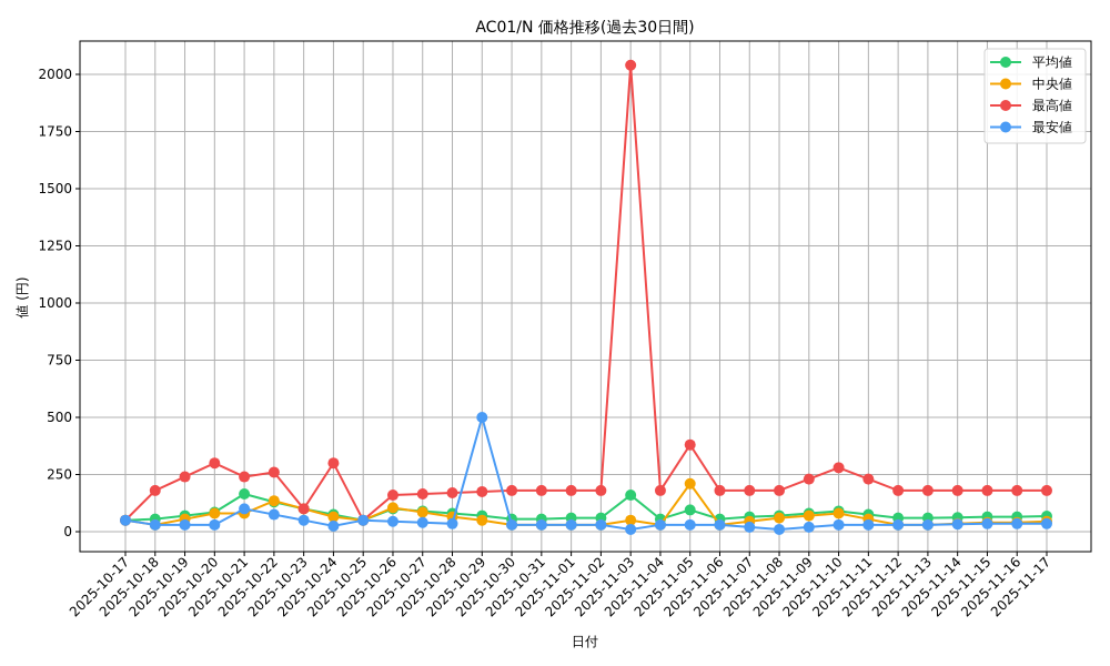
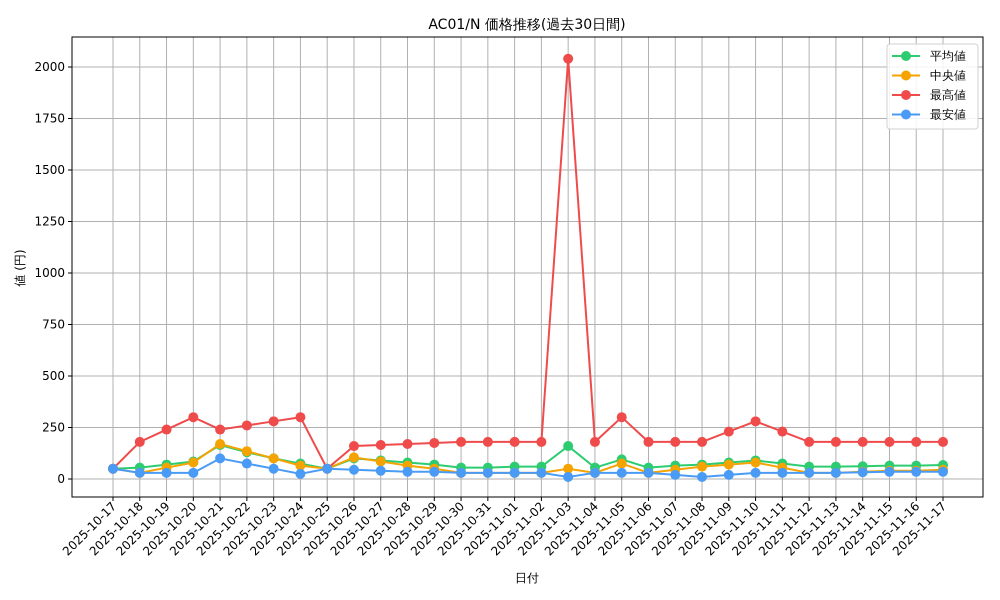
中央値/2025-10-21: 80 -> 170
最高値/2025-10-23: 100 -> 280
最安値/2025-10-29: 500 -> 40
中央値/2025-11-05: 210 -> 80
最高値/2025-11-05: 380 -> 300
